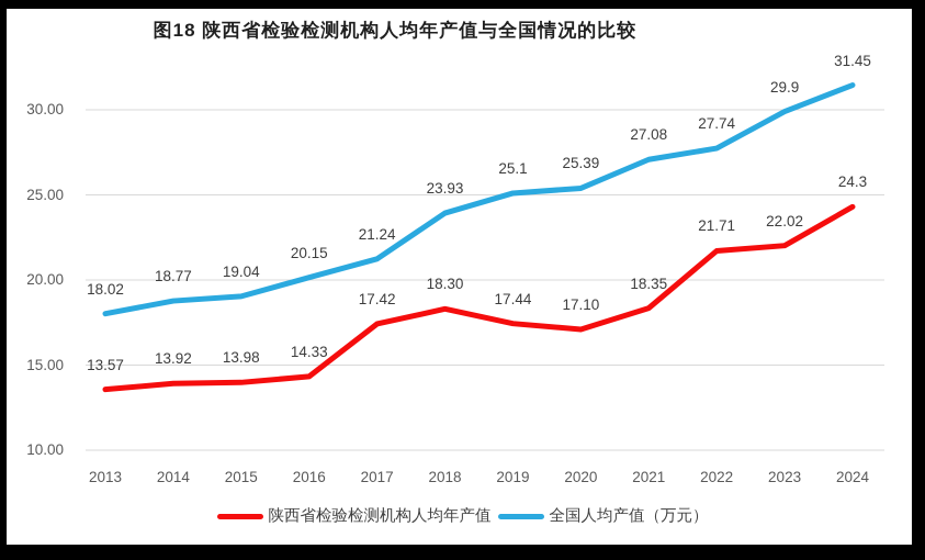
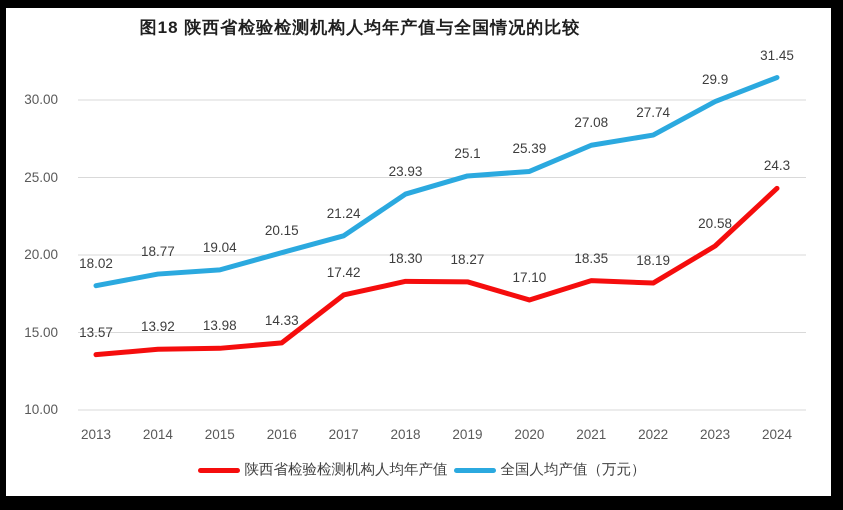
陕西省检验检测机构人均年产值/2019: 17.44 -> 18.27
陕西省检验检测机构人均年产值/2022: 21.71 -> 18.19
陕西省检验检测机构人均年产值/2023: 22.02 -> 20.58
